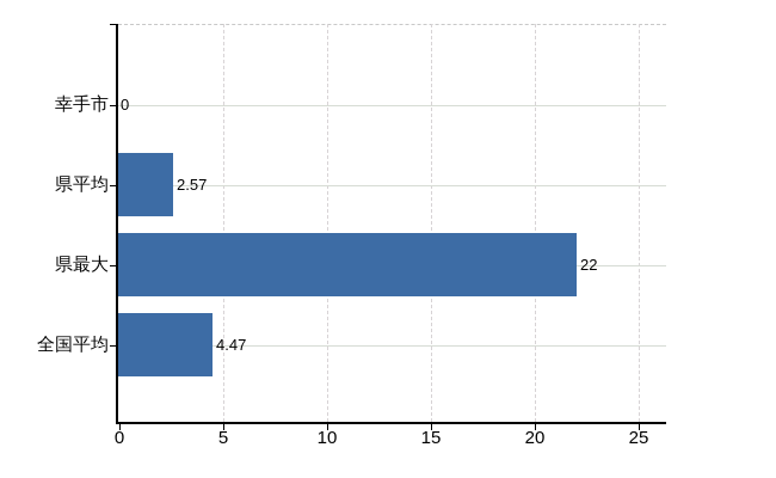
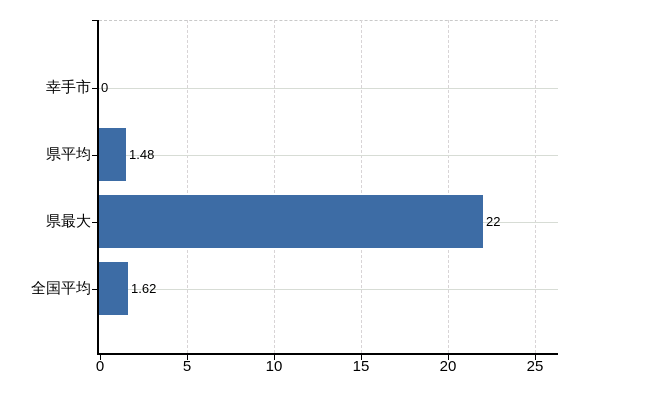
県平均: 2.57 -> 1.48
全国平均: 4.47 -> 1.62
